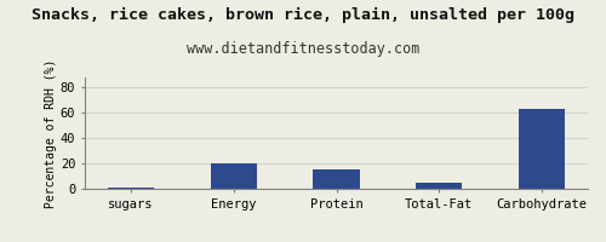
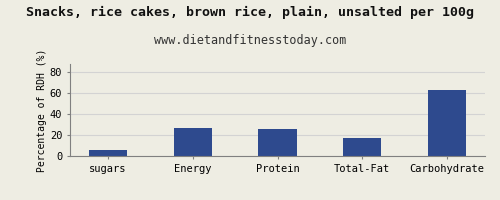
sugars: 0 -> 6
Energy: 20 -> 27
Protein: 16 -> 26
Total-Fat: 5 -> 17
